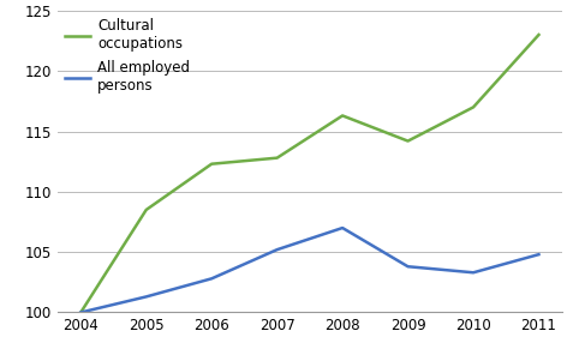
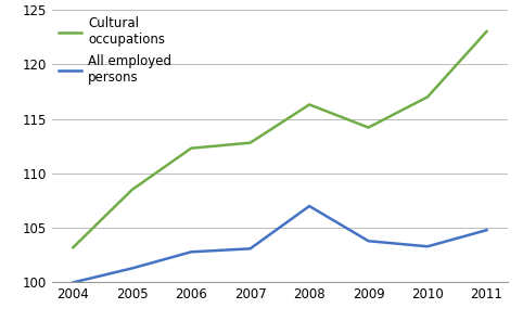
Cultural occupations/2004: 100.0 -> 103.2
All employed persons/2007: 105.2 -> 103.1
